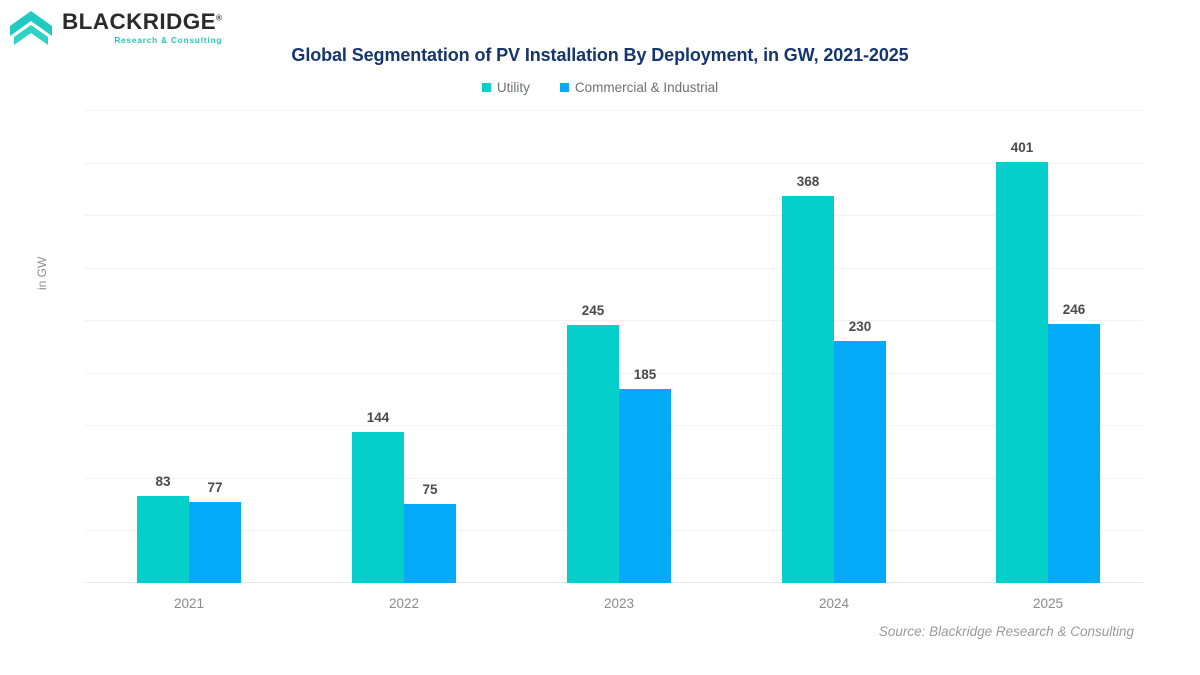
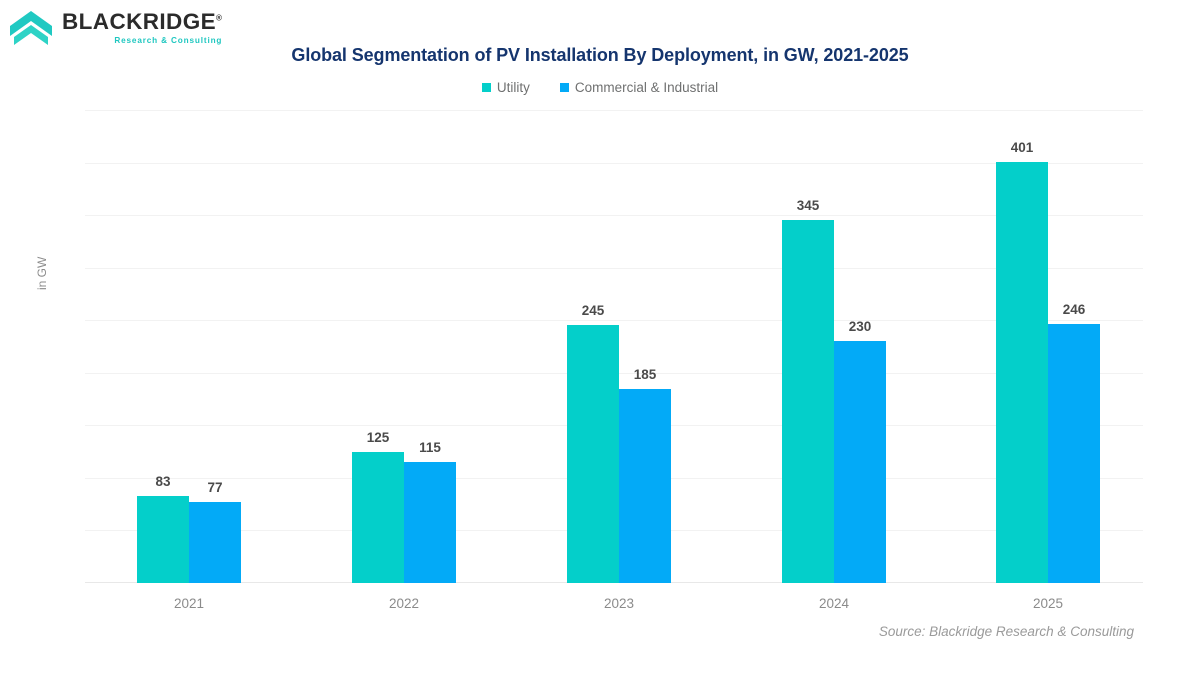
Utility/2022: 144 -> 125
Commercial & Industrial/2022: 75 -> 115
Utility/2024: 368 -> 345
